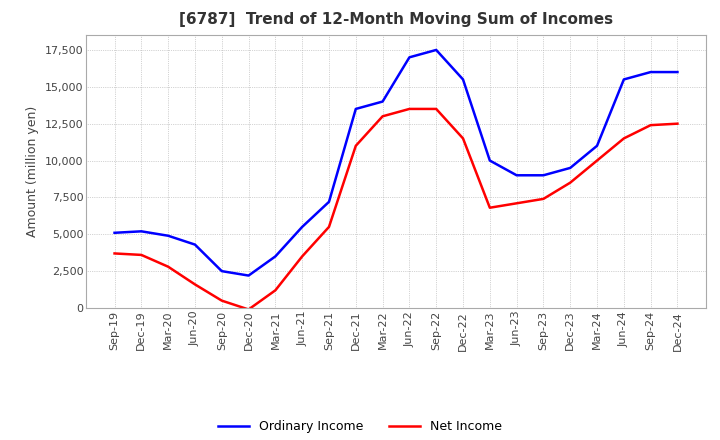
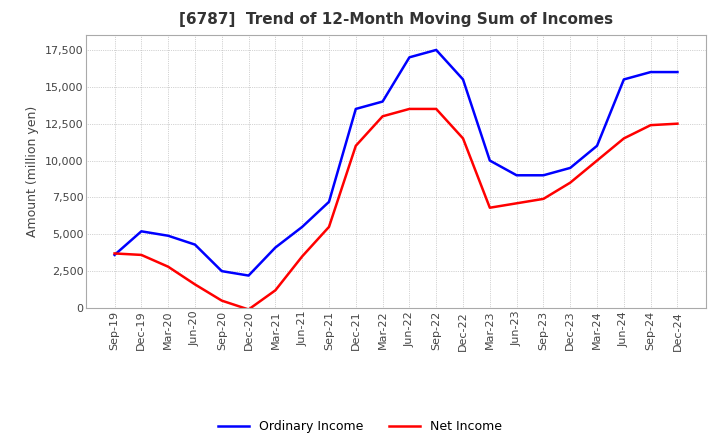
Ordinary Income/Sep-19: 5,100 -> 3,600
Ordinary Income/Mar-21: 3,500 -> 4,100
